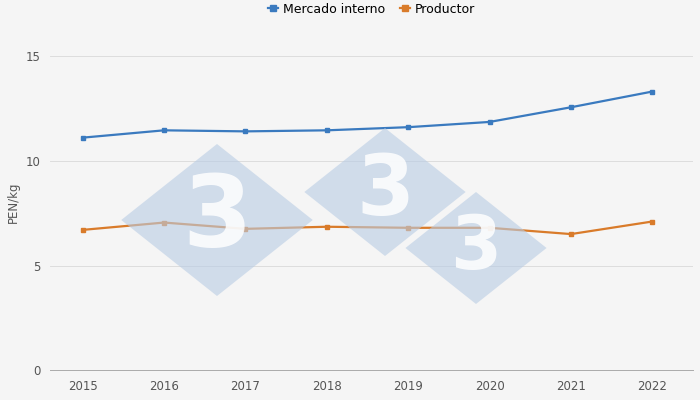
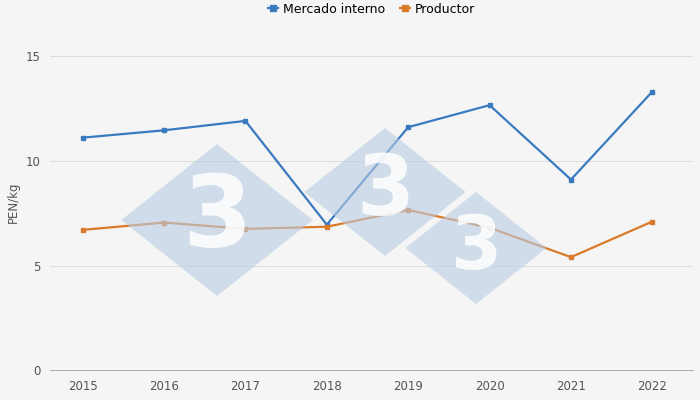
Mercado interno/2017: 11.40 -> 11.90
Mercado interno/2018: 11.45 -> 6.95
Productor/2019: 6.80 -> 7.65
Mercado interno/2020: 11.85 -> 12.65
Mercado interno/2021: 12.55 -> 9.10
Productor/2021: 6.50 -> 5.40
